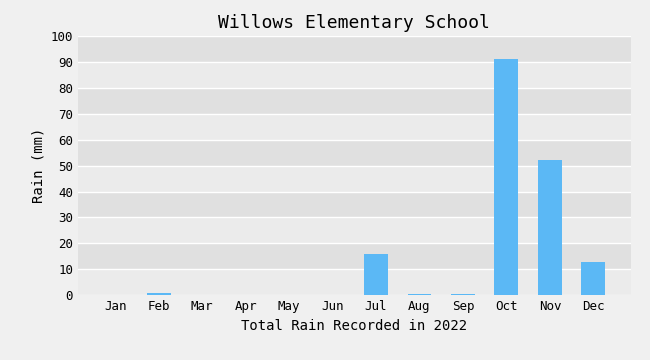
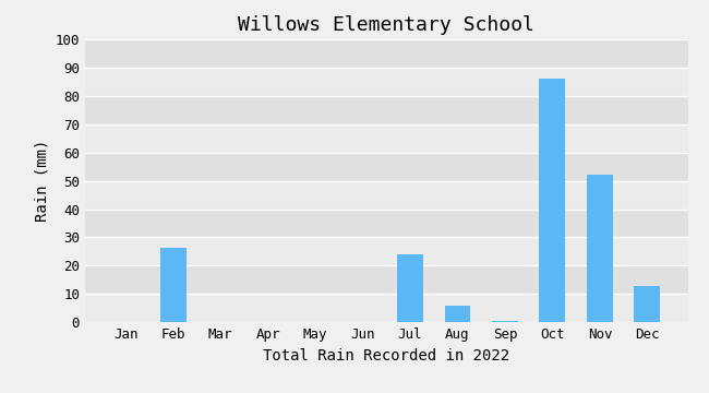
Feb: 0.7 -> 26.5
Jul: 16.0 -> 24.0
Aug: 0.5 -> 6.0
Oct: 91.0 -> 86.0
